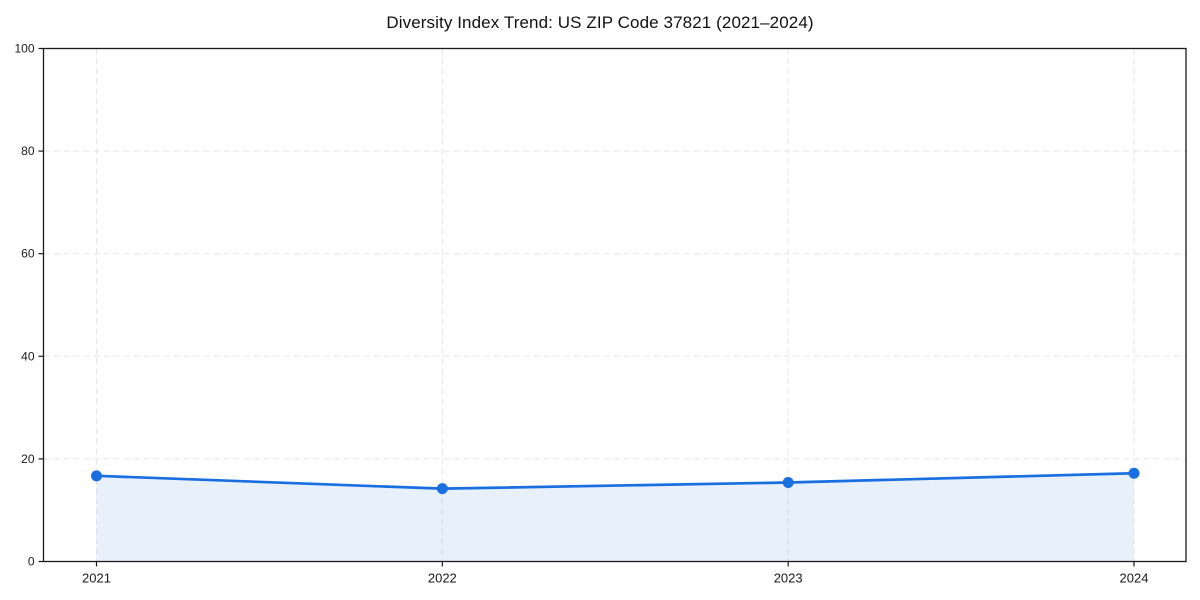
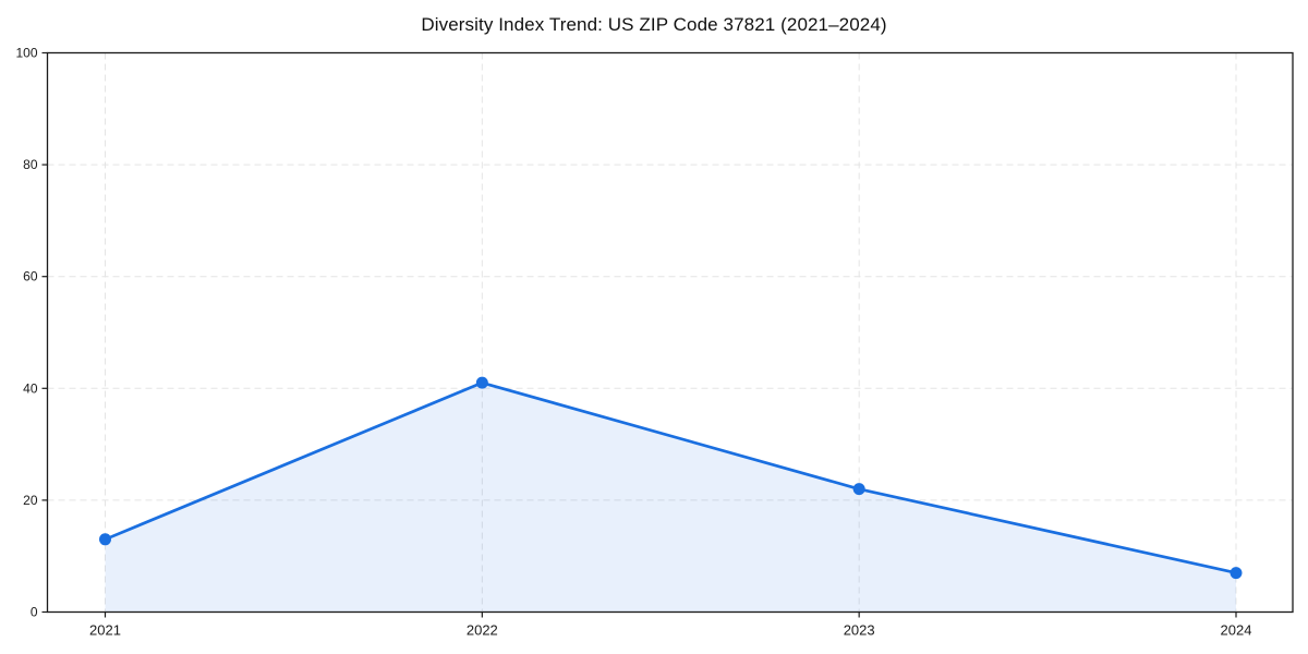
2021: 17 -> 13
2022: 14 -> 41
2023: 15 -> 22
2024: 17 -> 7
